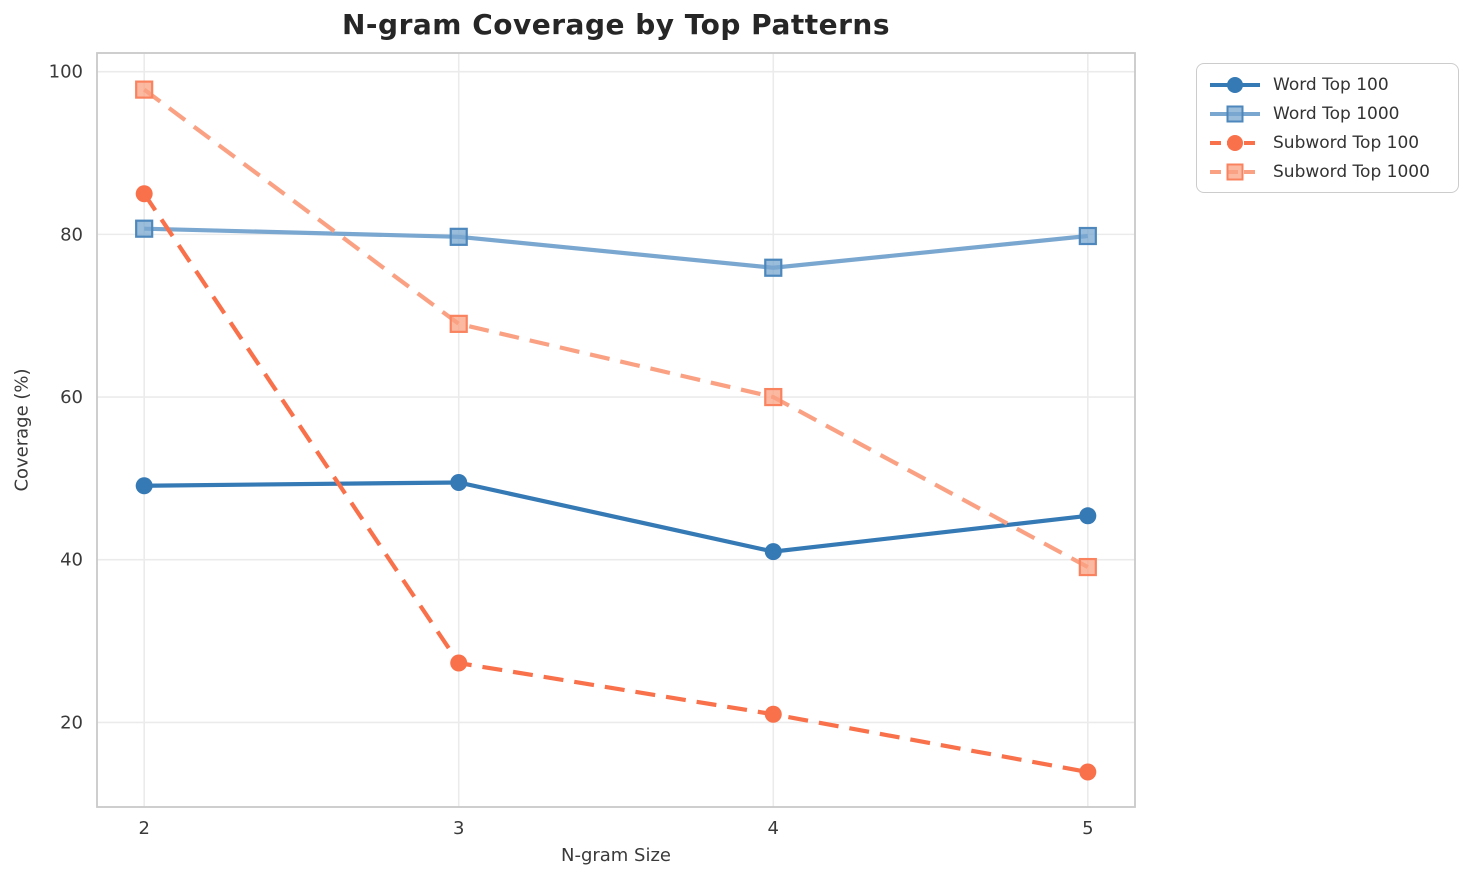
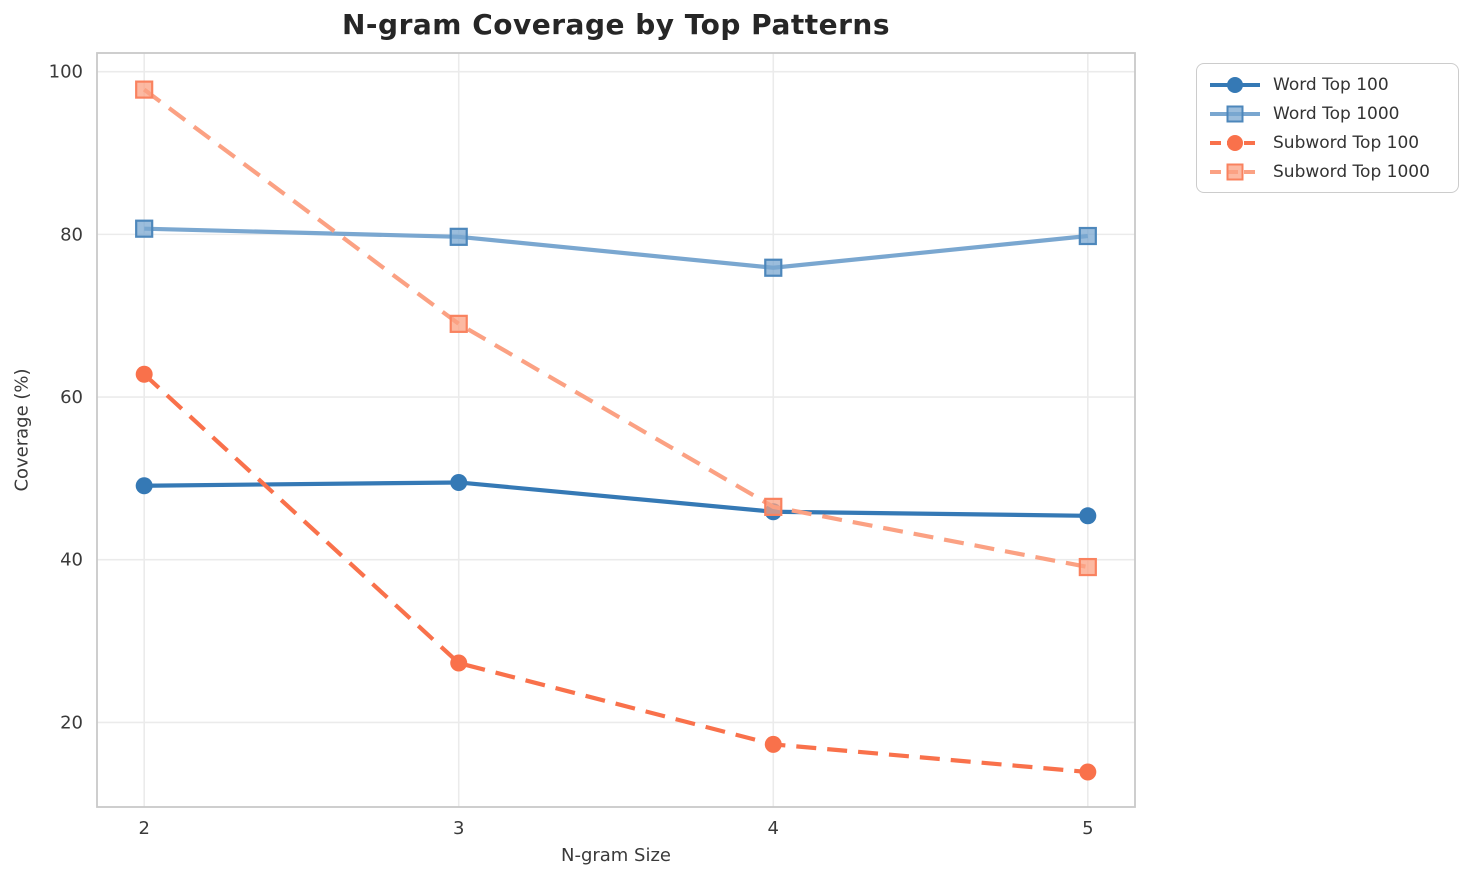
Subword Top 100/2: 85 -> 63
Word Top 100/4: 41 -> 46
Subword Top 100/4: 21 -> 17
Subword Top 1000/4: 60 -> 46
